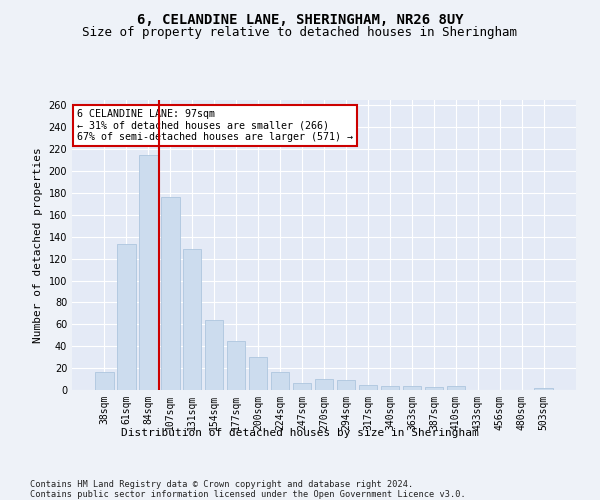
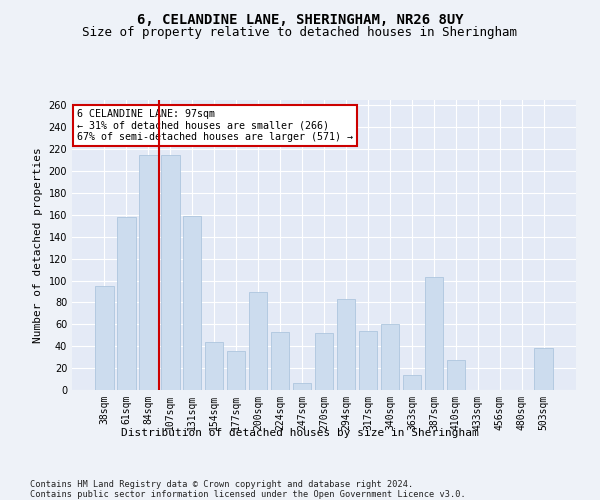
38sqm: 16 -> 95
61sqm: 133 -> 158
107sqm: 176 -> 215
131sqm: 129 -> 159
154sqm: 64 -> 44
177sqm: 45 -> 36
200sqm: 30 -> 90
224sqm: 16 -> 53
270sqm: 10 -> 52
294sqm: 9 -> 83
317sqm: 5 -> 54
340sqm: 4 -> 60
363sqm: 4 -> 14
387sqm: 3 -> 103
410sqm: 4 -> 27
503sqm: 2 -> 38
